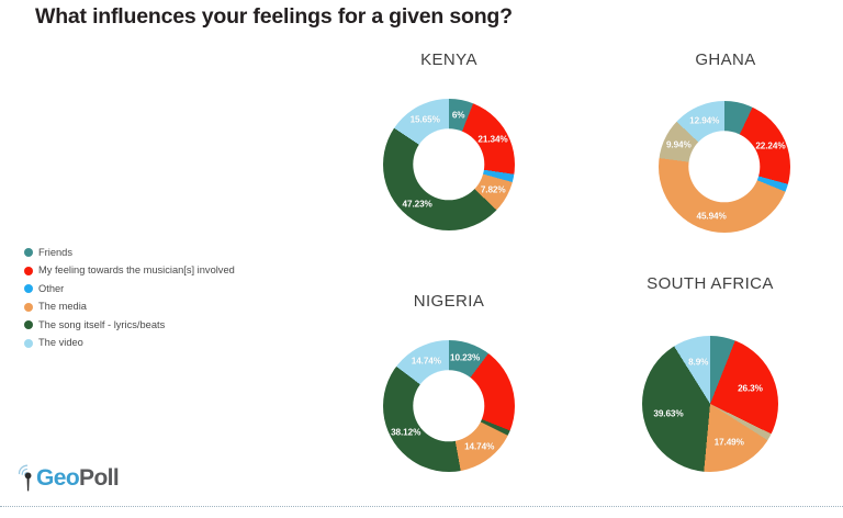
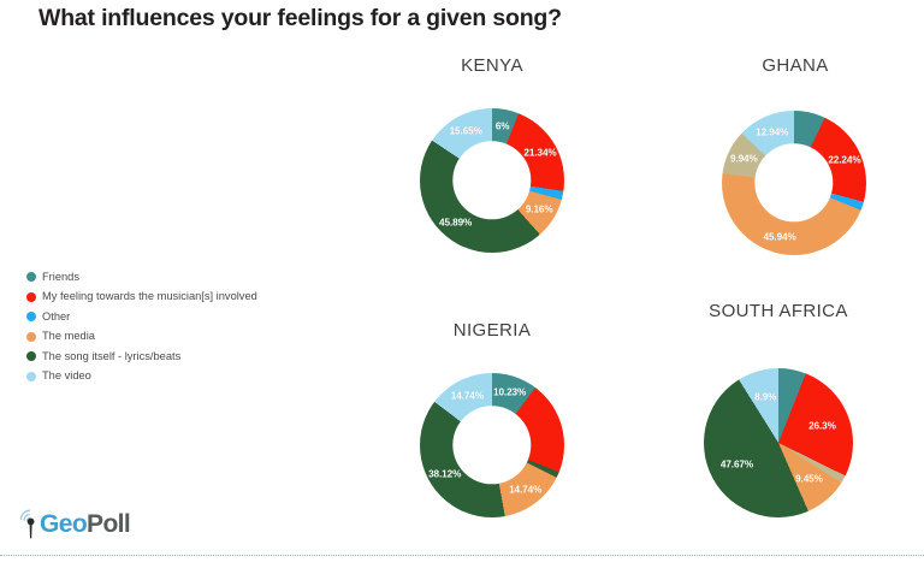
KENYA/The media: 7.82% -> 9.16%
KENYA/The song itself - lyrics/beats: 47.23% -> 45.89%
SOUTH AFRICA/The media: 17.49% -> 9.45%
SOUTH AFRICA/The song itself - lyrics/beats: 39.63% -> 47.67%
